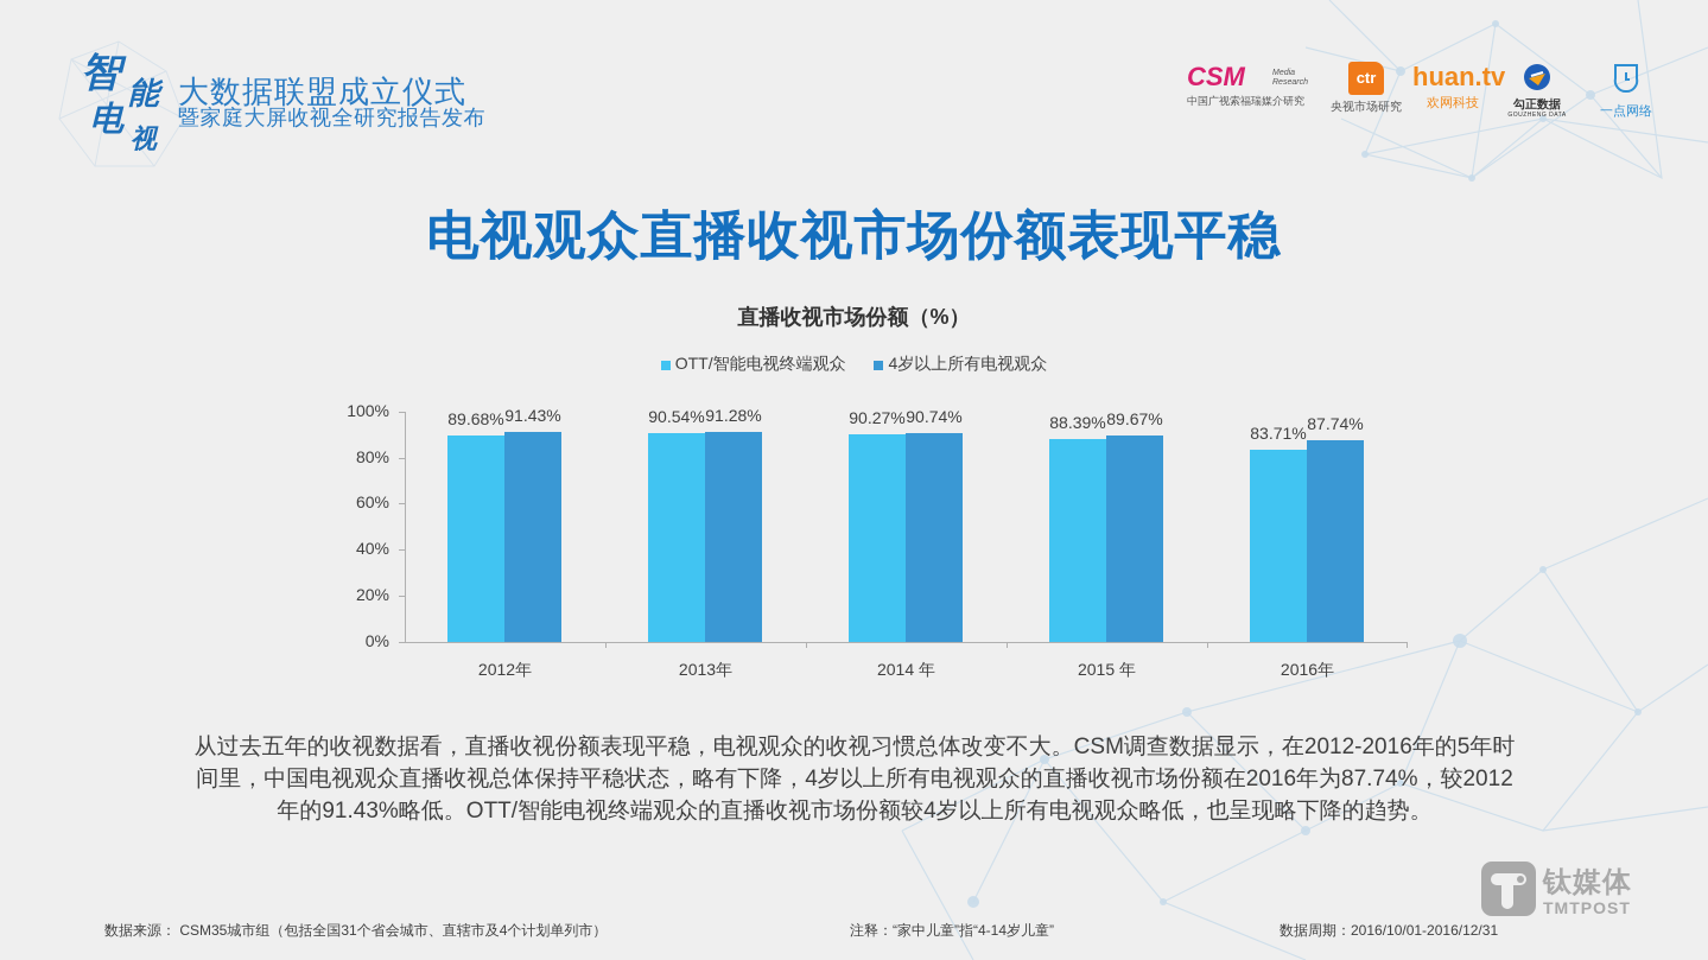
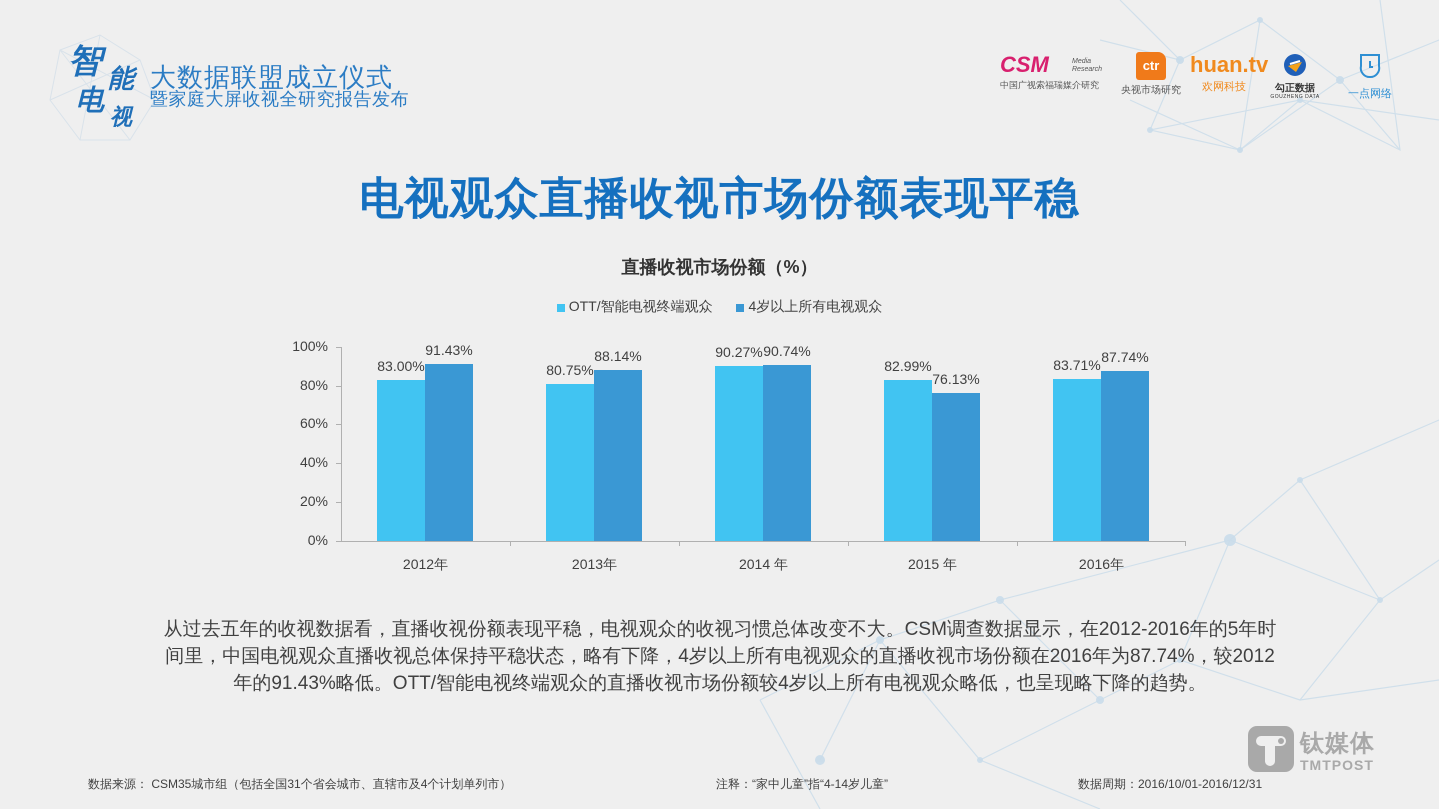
OTT/智能电视终端观众/2012年: 89.68% -> 83.00%
OTT/智能电视终端观众/2013年: 90.54% -> 80.75%
4岁以上所有电视观众/2013年: 91.28% -> 88.14%
OTT/智能电视终端观众/2015 年: 88.39% -> 82.99%
4岁以上所有电视观众/2015 年: 89.67% -> 76.13%
